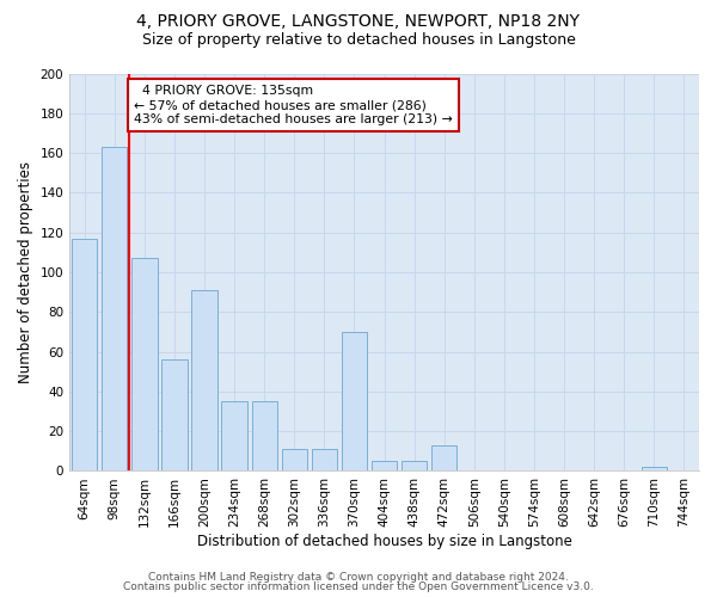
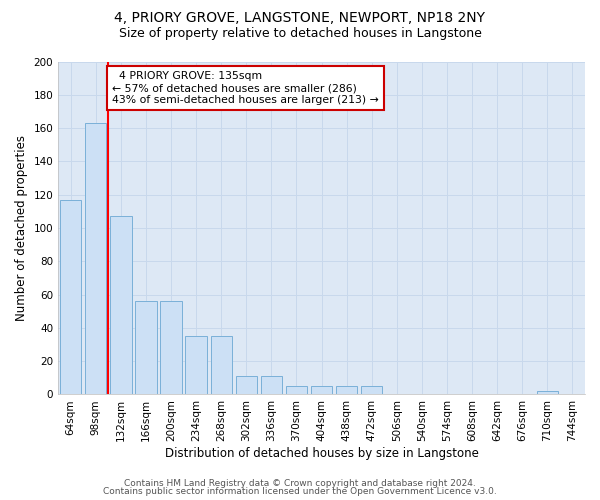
200sqm: 91 -> 56
370sqm: 70 -> 5
472sqm: 13 -> 5
